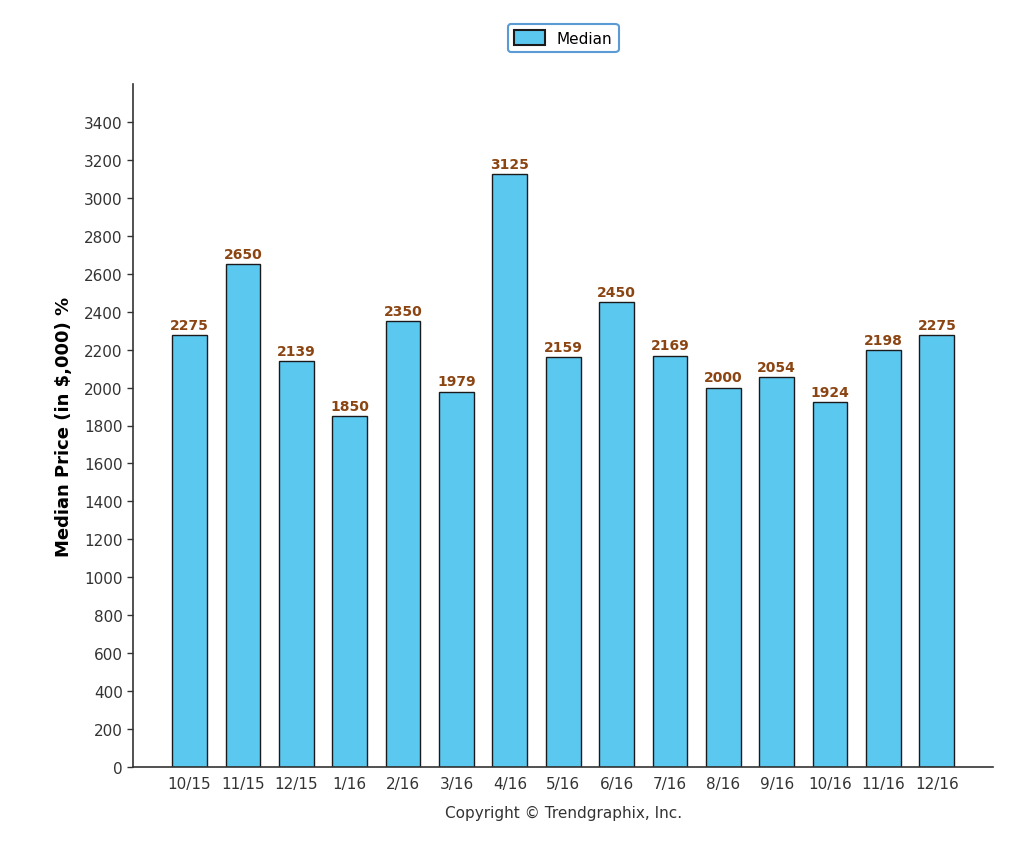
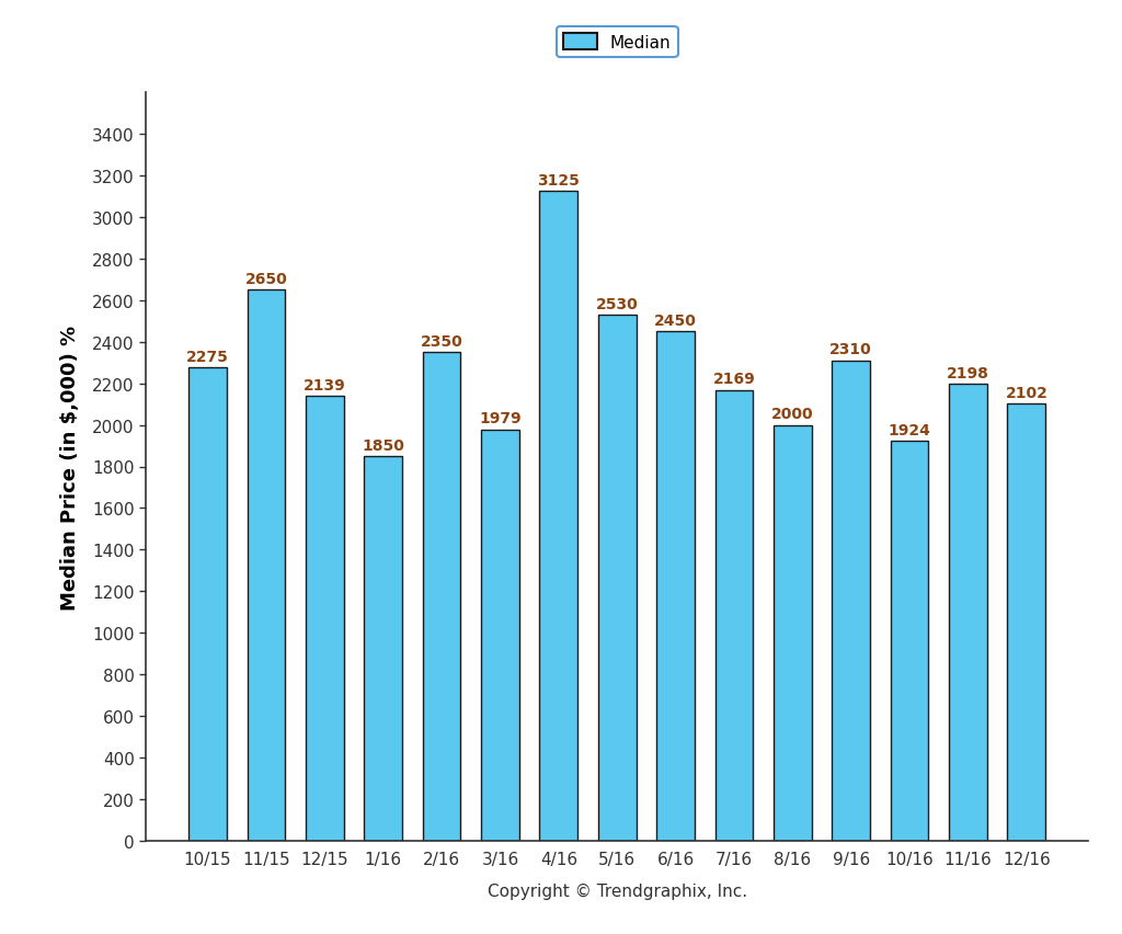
5/16: 2159 -> 2530
9/16: 2054 -> 2310
12/16: 2275 -> 2102
